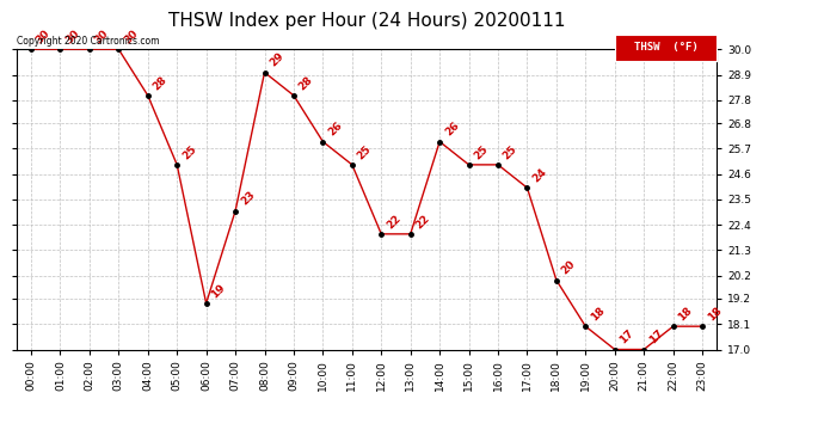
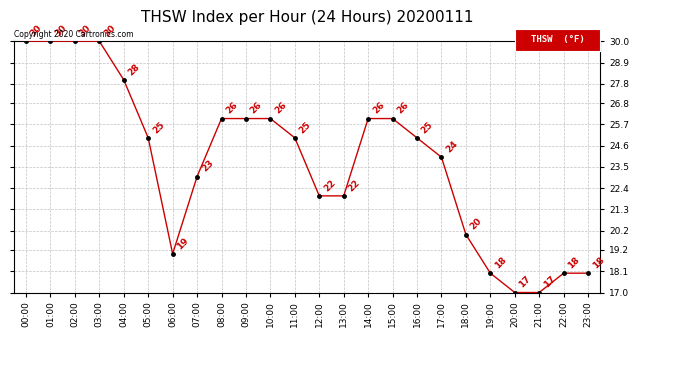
08:00: 29 -> 26
09:00: 28 -> 26
15:00: 25 -> 26
